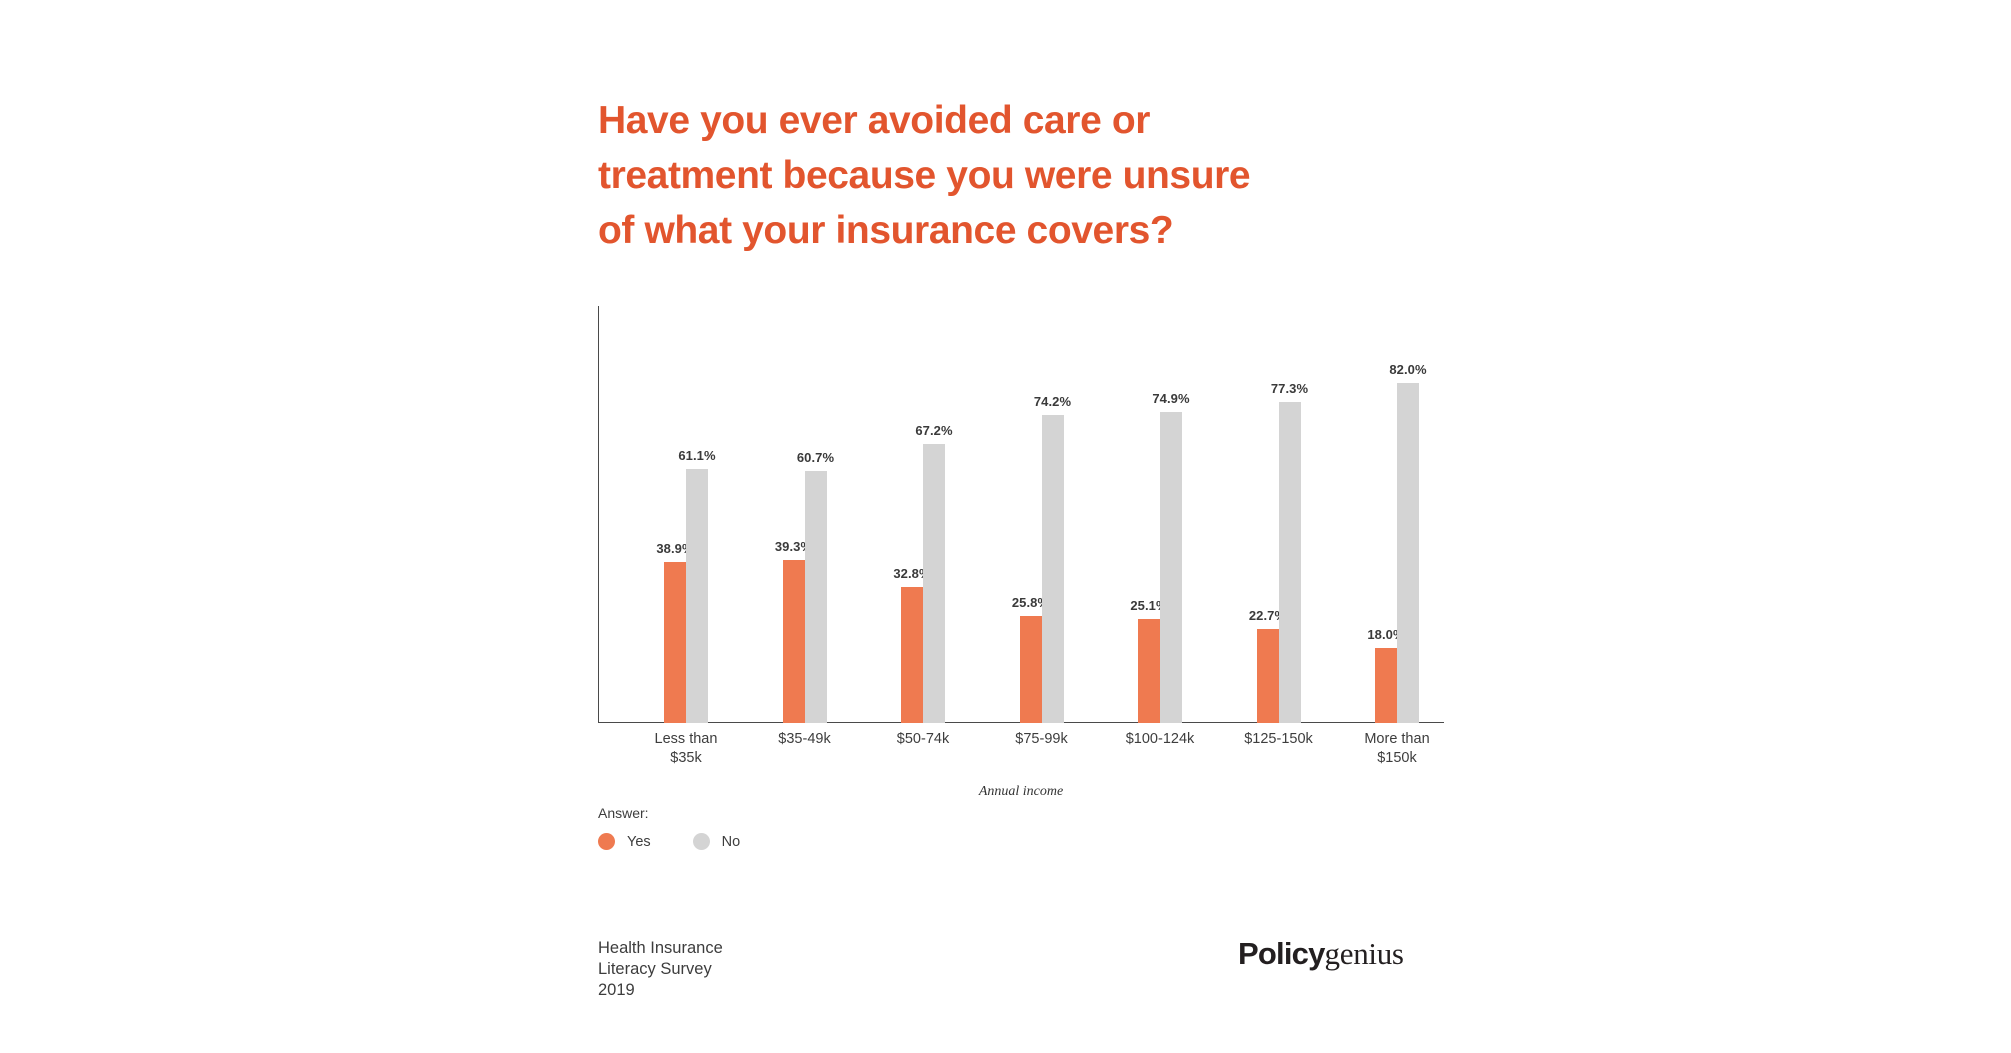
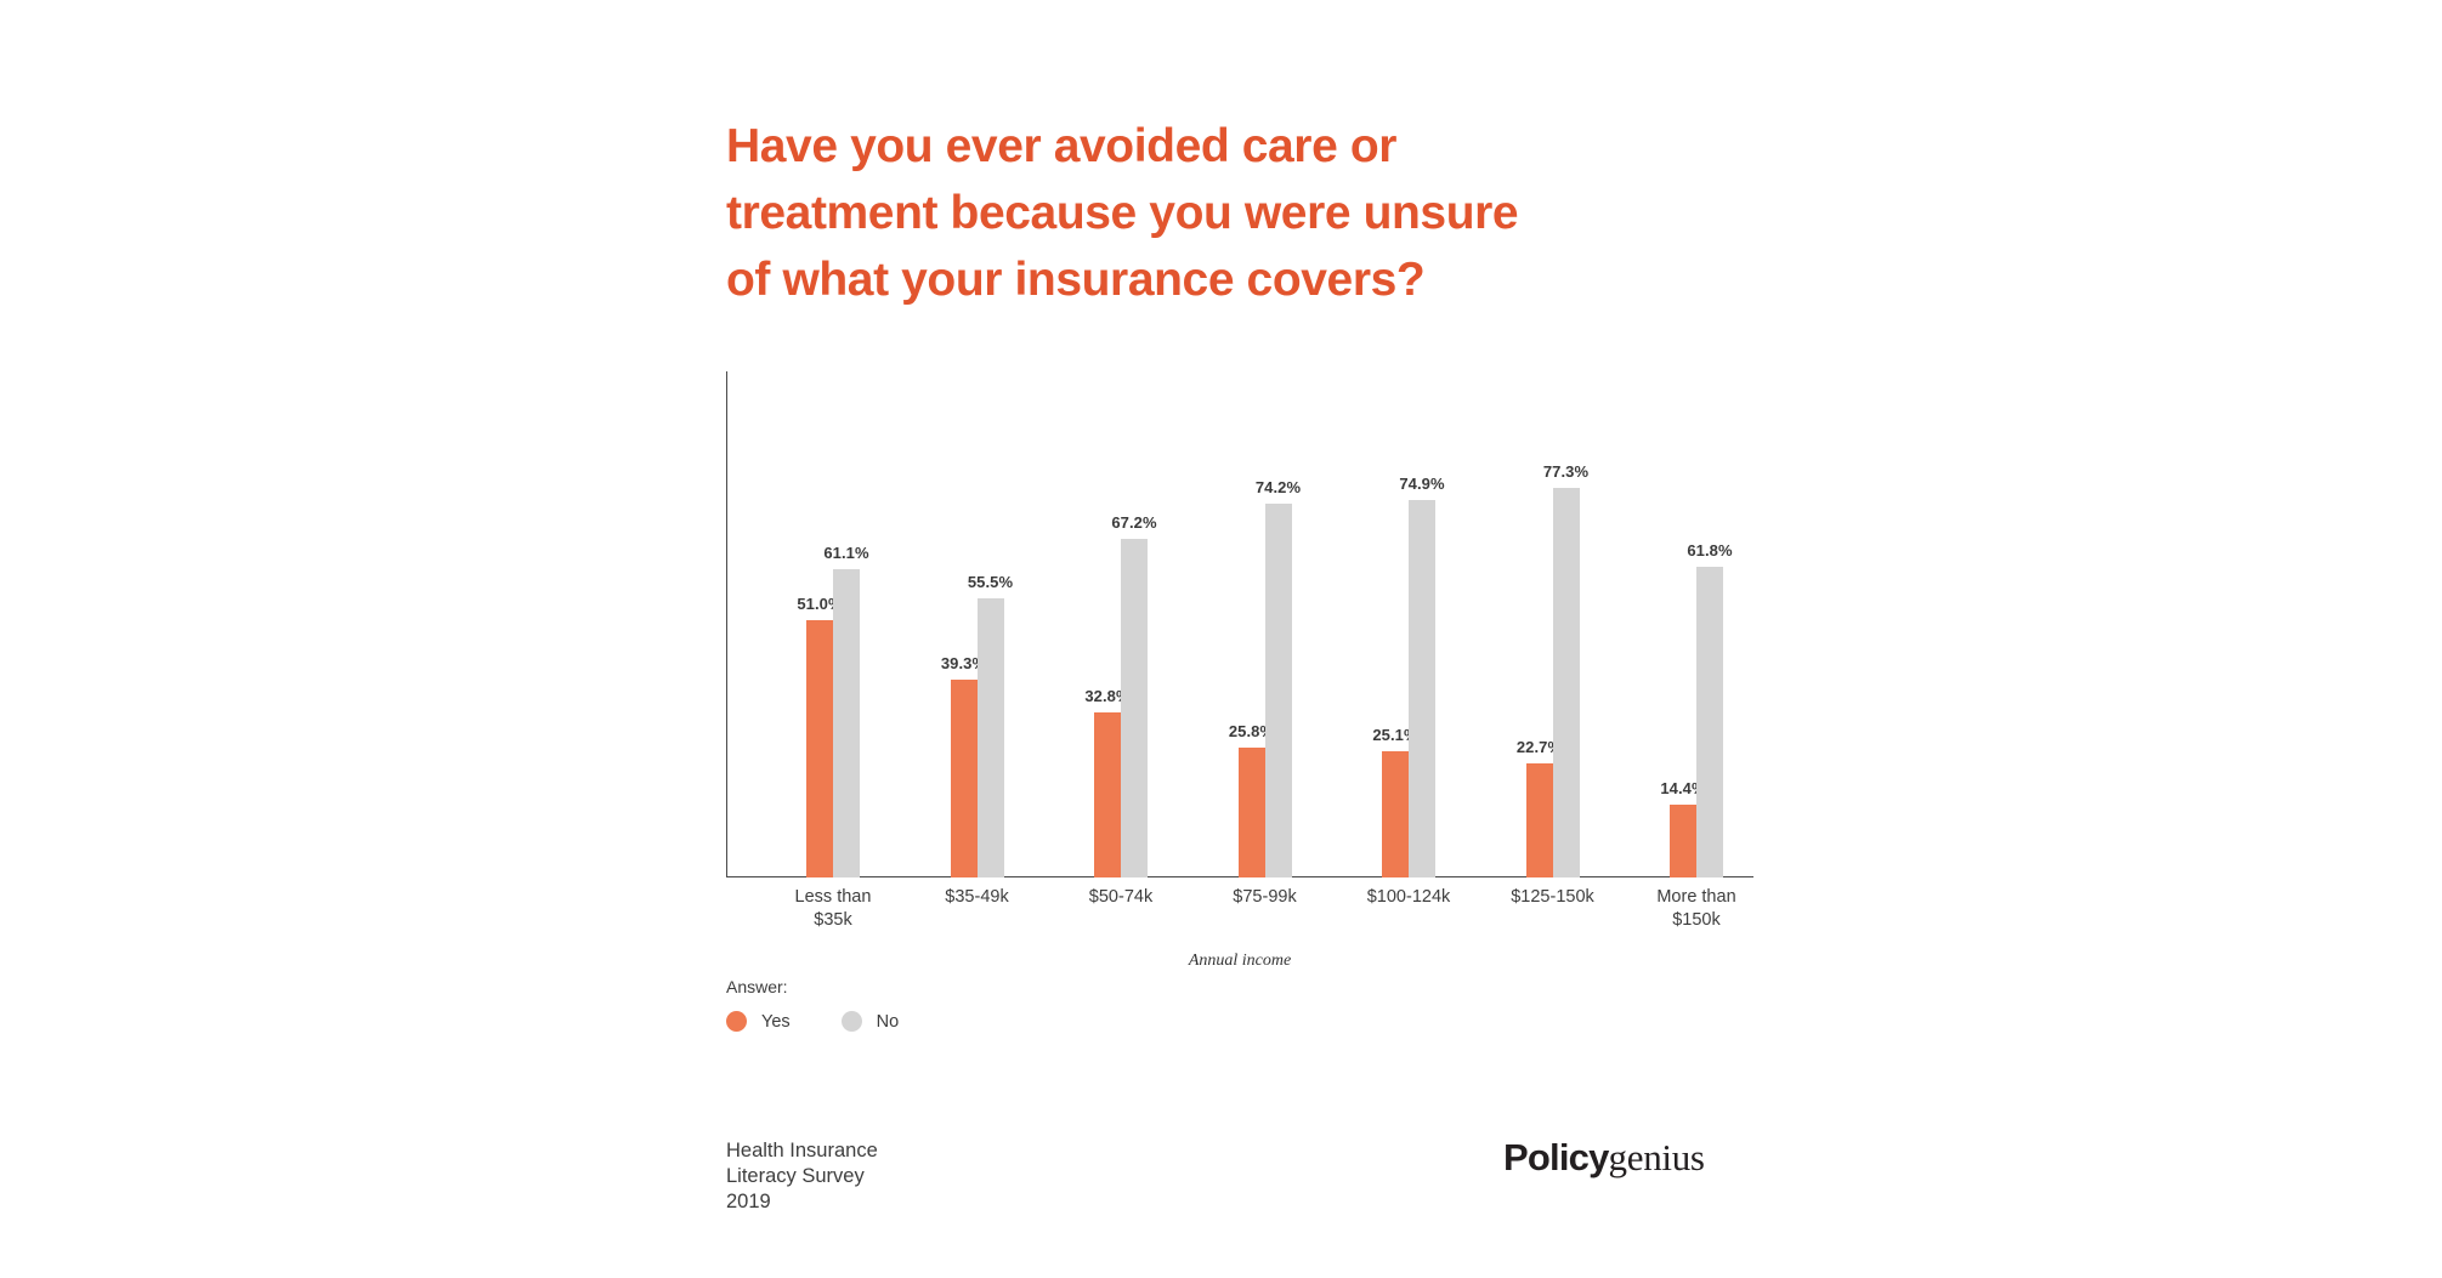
Yes/Less than $35k: 38.9% -> 51.0%
No/$35-49k: 60.7% -> 55.5%
Yes/More than $150k: 18.0% -> 14.4%
No/More than $150k: 82.0% -> 61.8%
